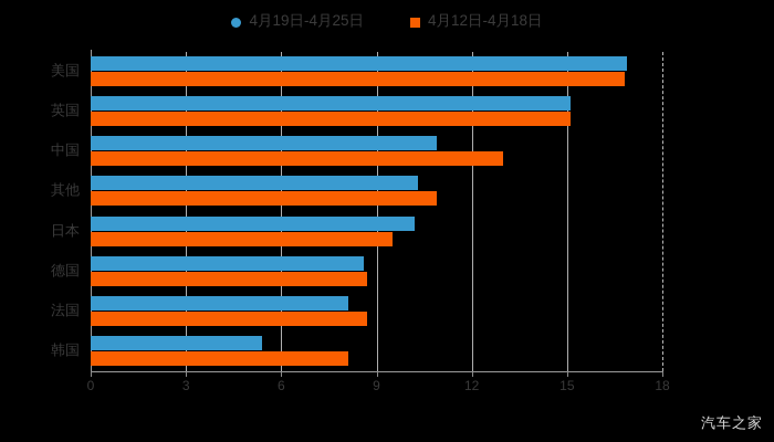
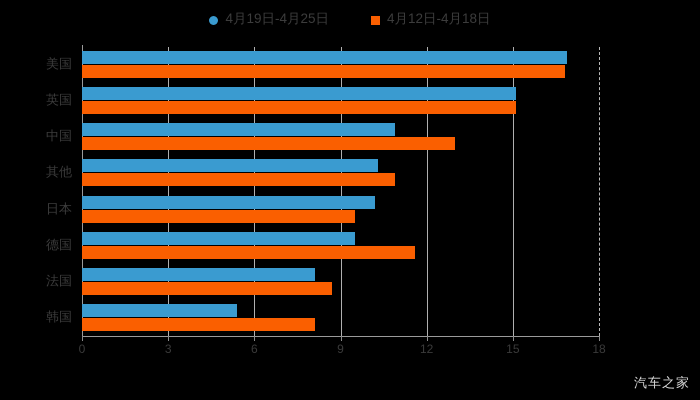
4月19日-4月25日/德国: 8.6 -> 9.5
4月12日-4月18日/德国: 8.7 -> 11.6
